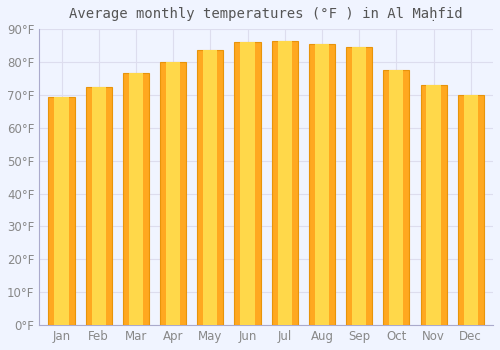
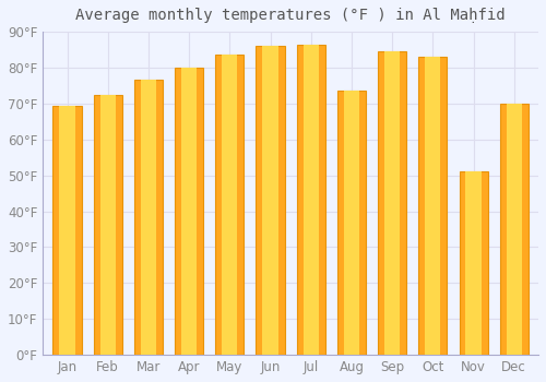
Aug: 85.5°F -> 73.5°F
Oct: 77.5°F -> 83.0°F
Nov: 73.0°F -> 51.0°F
